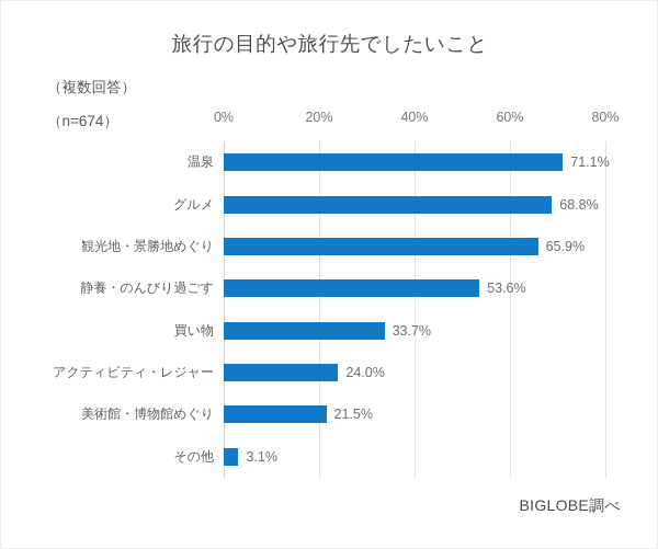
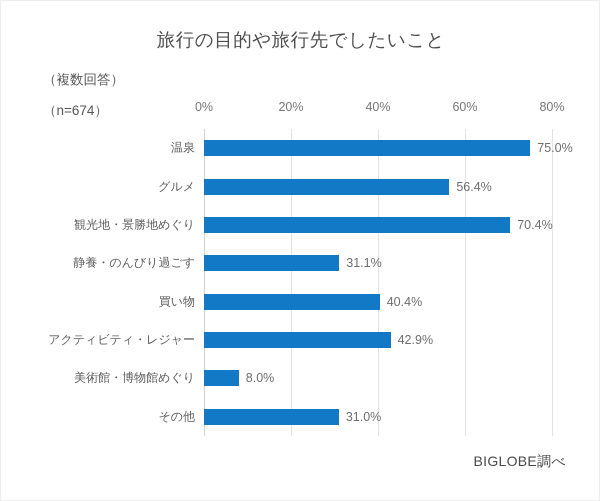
温泉: 71.1% -> 75.0%
グルメ: 68.8% -> 56.4%
観光地・景勝地めぐり: 65.9% -> 70.4%
静養・のんびり過ごす: 53.6% -> 31.1%
買い物: 33.7% -> 40.4%
アクティビティ・レジャー: 24.0% -> 42.9%
美術館・博物館めぐり: 21.5% -> 8.0%
その他: 3.1% -> 31.0%
